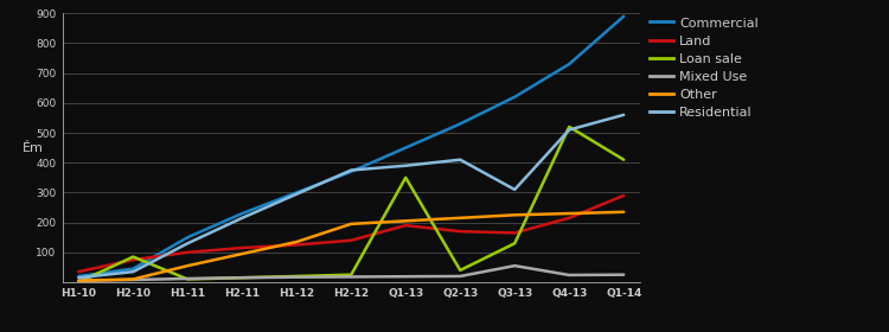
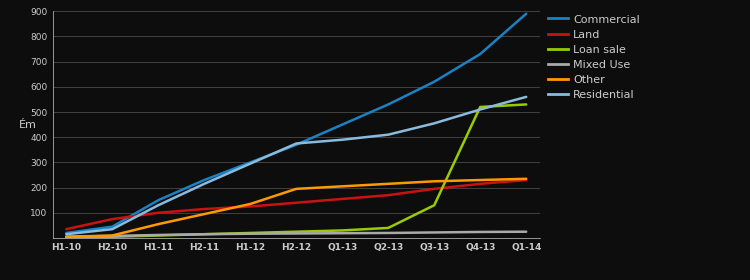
Loan sale/H2-10: 85 -> 5
Land/Q1-13: 190 -> 155
Loan sale/Q1-13: 350 -> 30
Land/Q3-13: 165 -> 195
Mixed Use/Q3-13: 55 -> 22
Residential/Q3-13: 310 -> 455
Land/Q1-14: 290 -> 230
Loan sale/Q1-14: 410 -> 530
